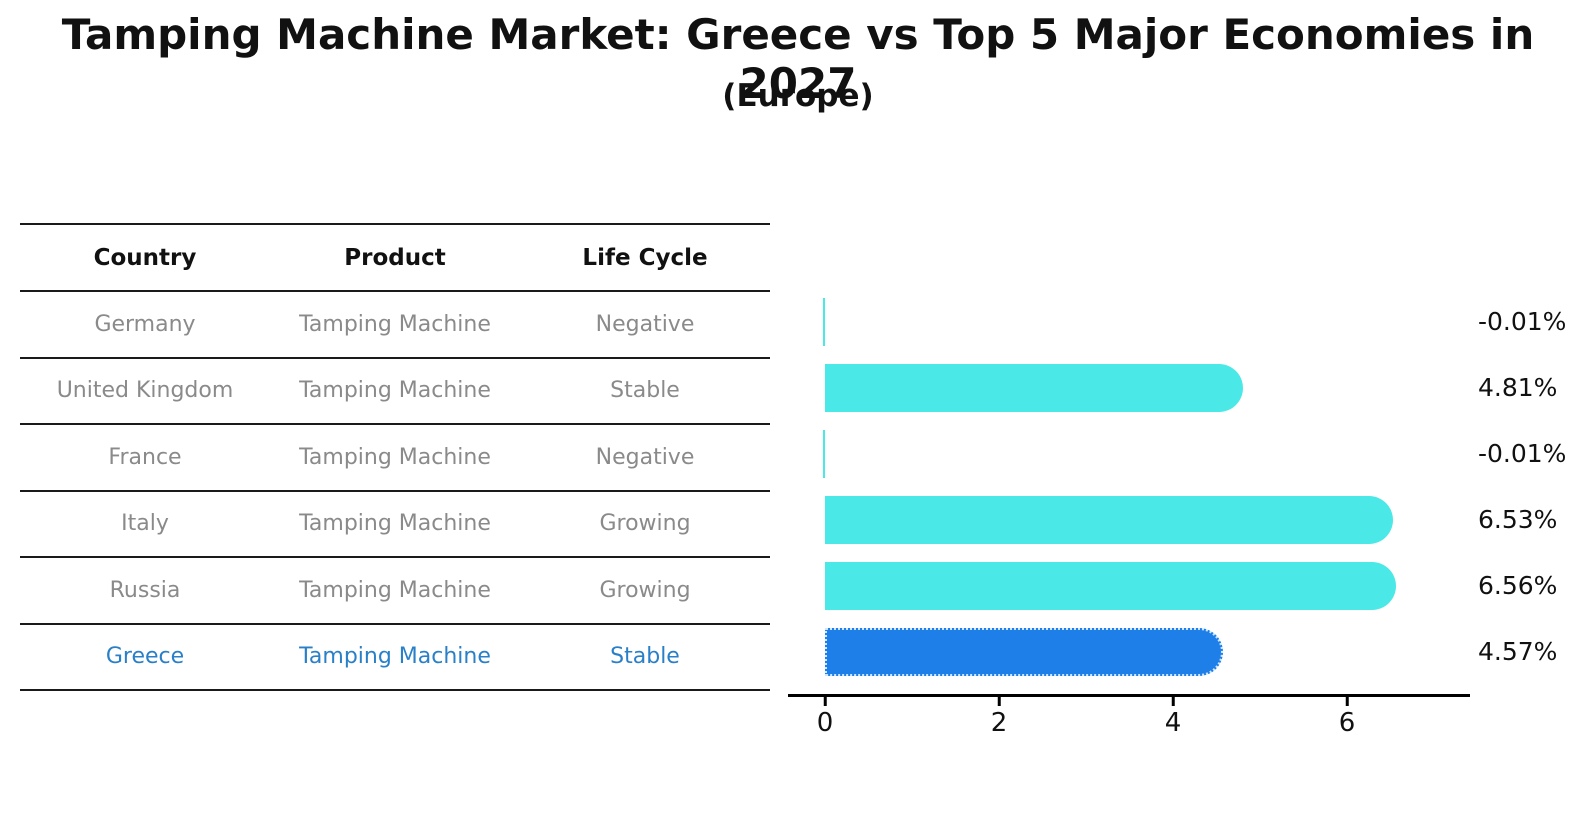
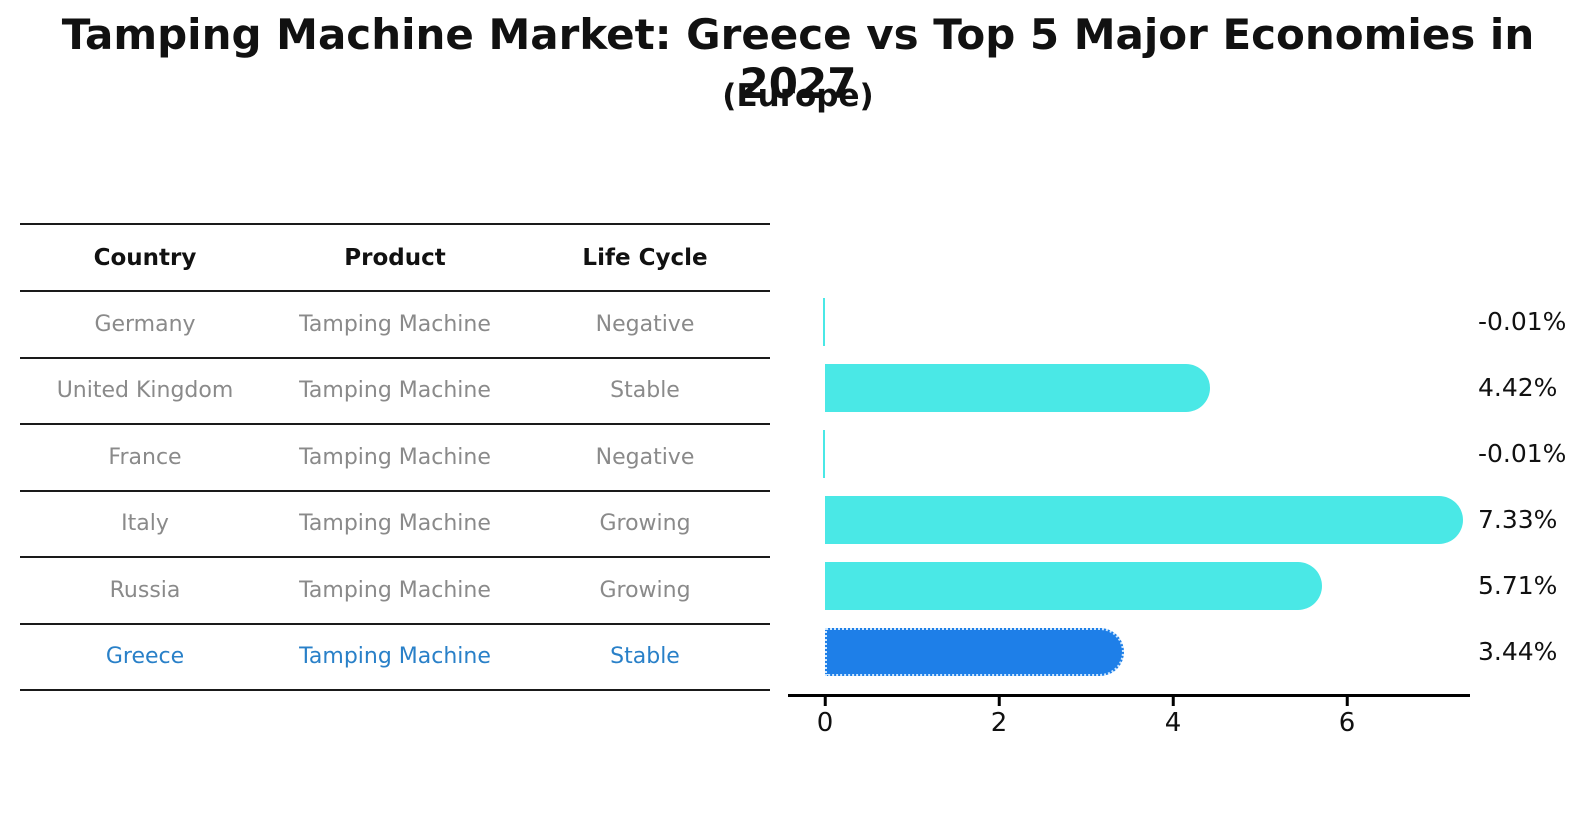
United Kingdom: 4.81% -> 4.42%
Italy: 6.53% -> 7.33%
Russia: 6.56% -> 5.71%
Greece: 4.57% -> 3.44%
